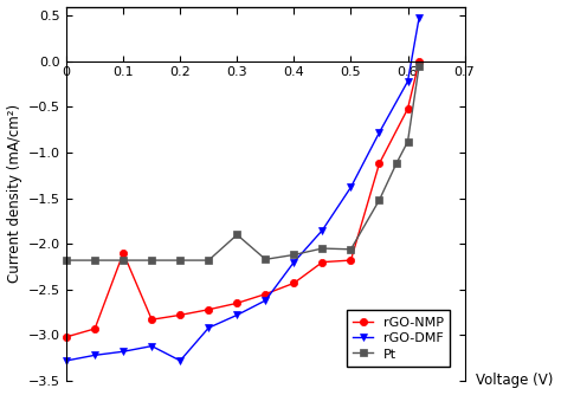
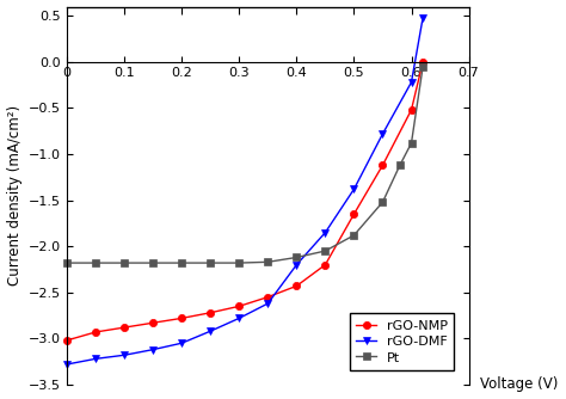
rGO-NMP/0.1: -2.10 -> -2.88
rGO-DMF/0.2: -3.28 -> -3.05
Pt/0.3: -1.90 -> -2.18
rGO-NMP/0.5: -2.18 -> -1.65
Pt/0.5: -2.06 -> -1.88
